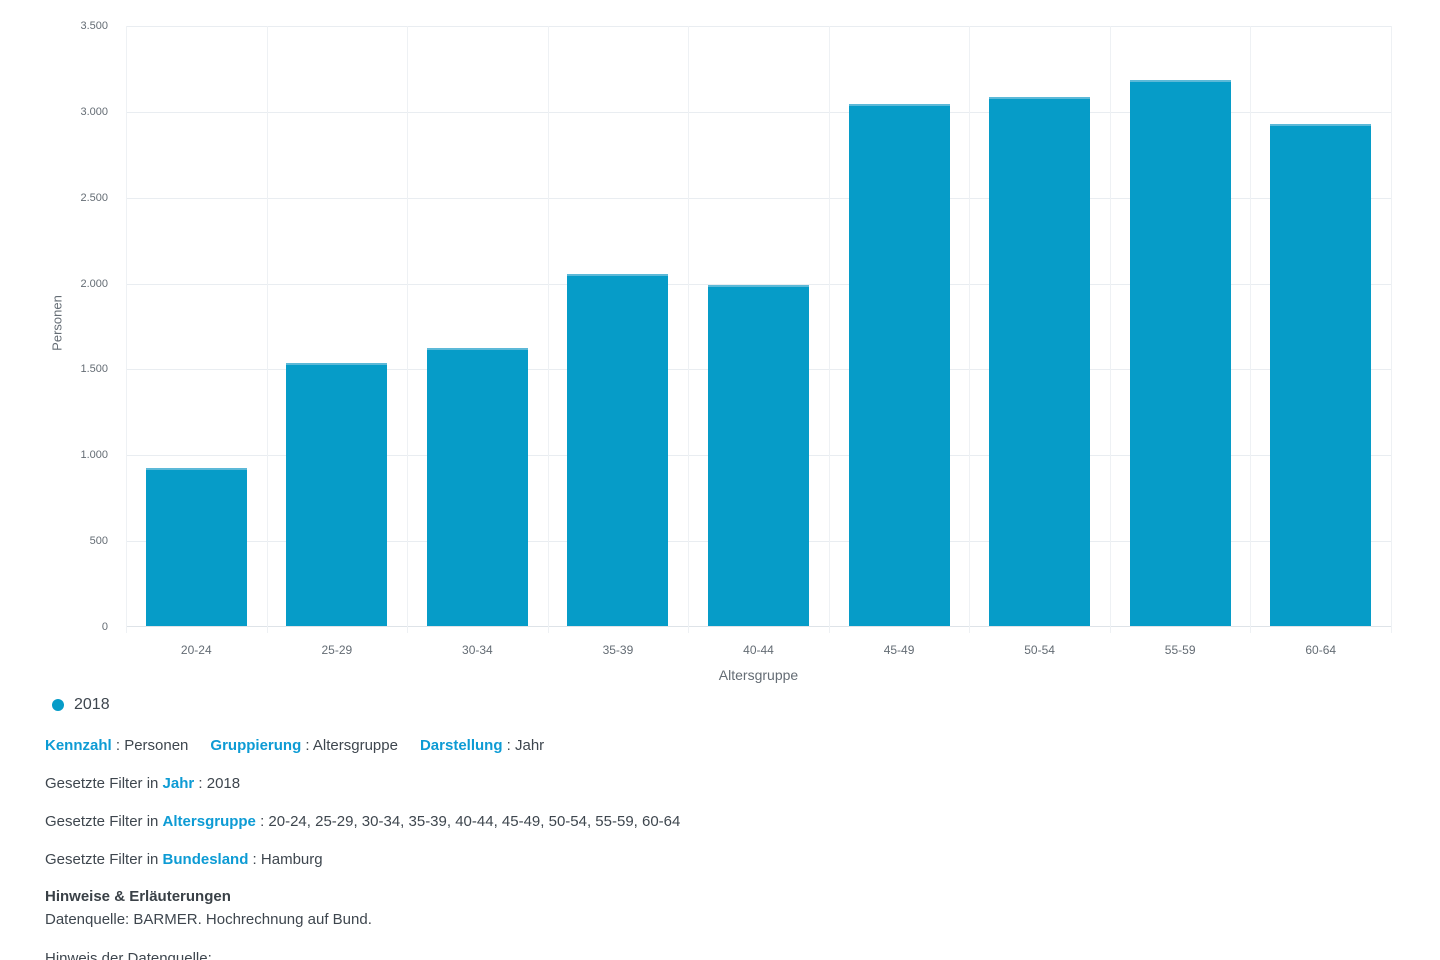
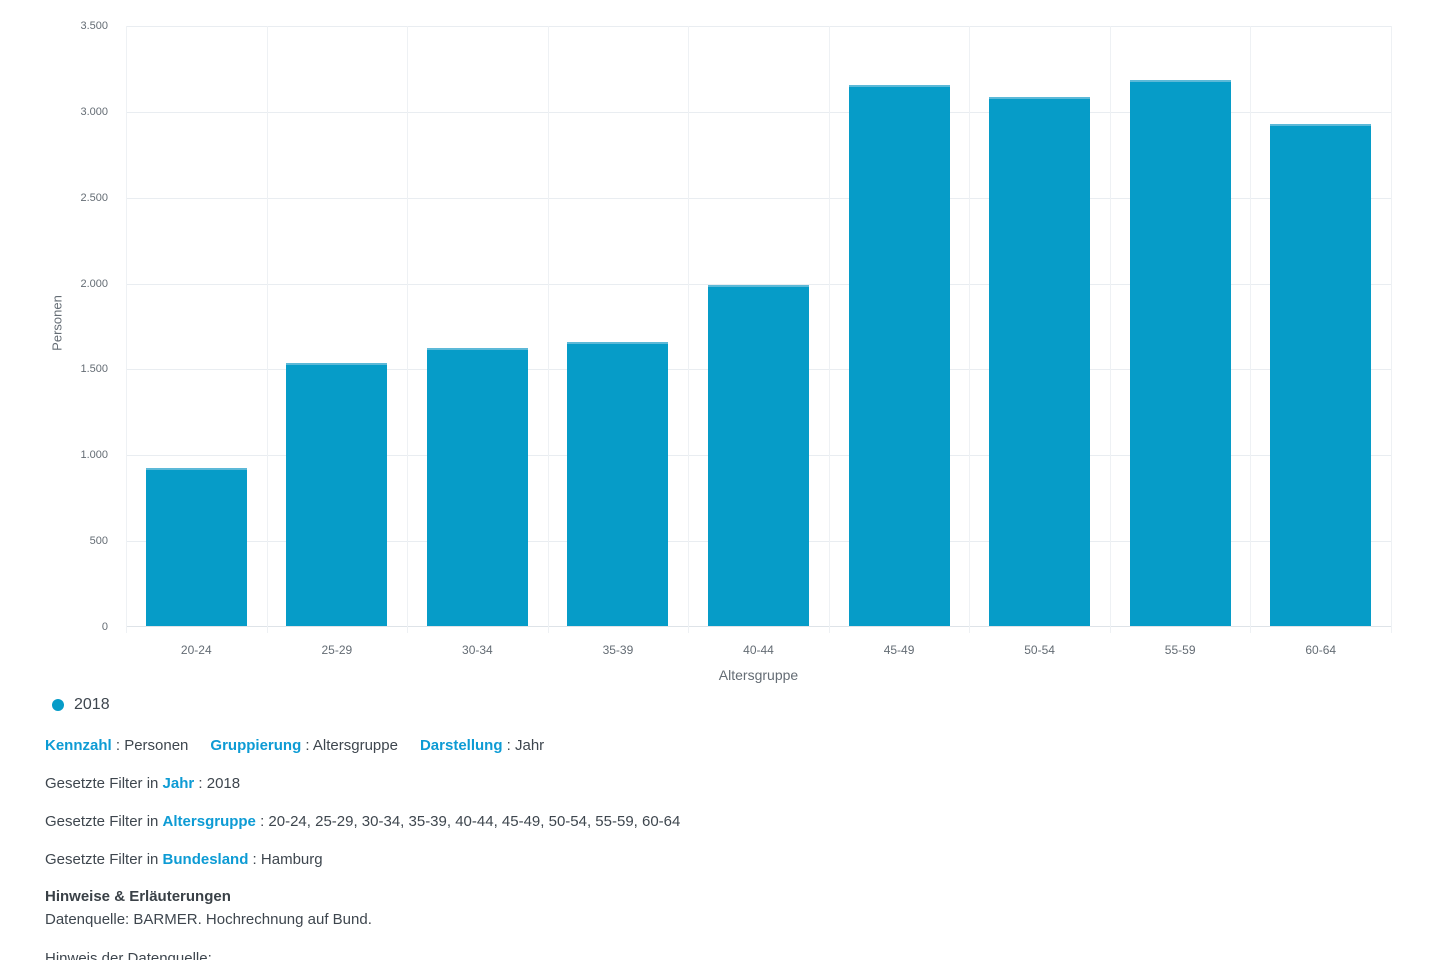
35-39: 2050 -> 1660
45-49: 3040 -> 3150
